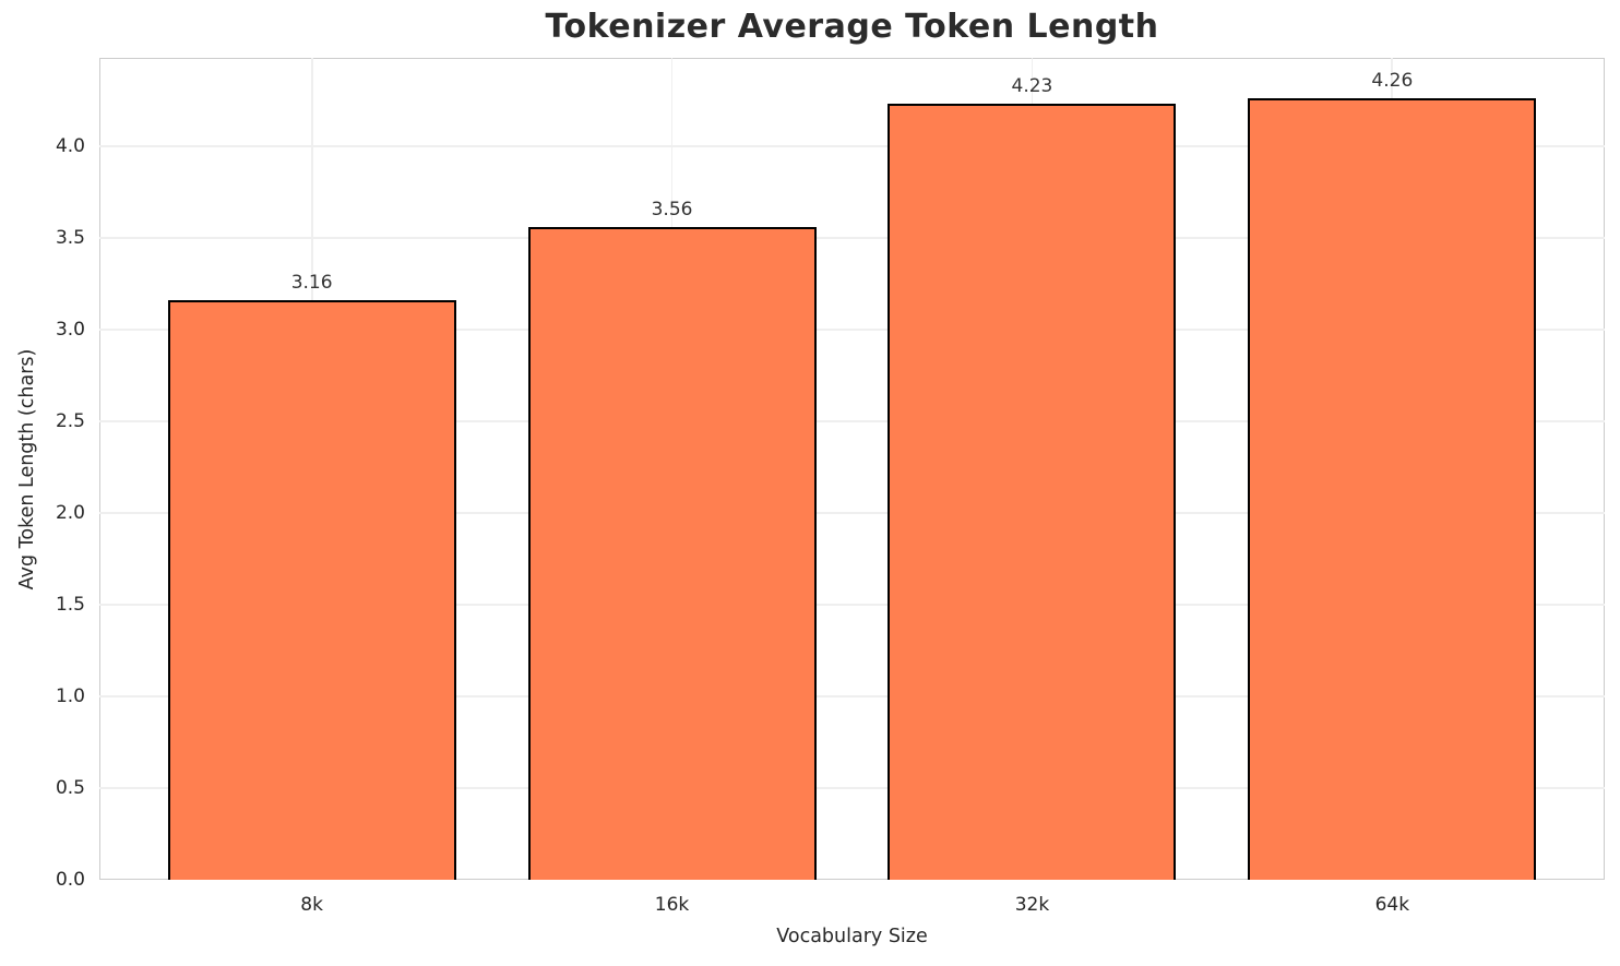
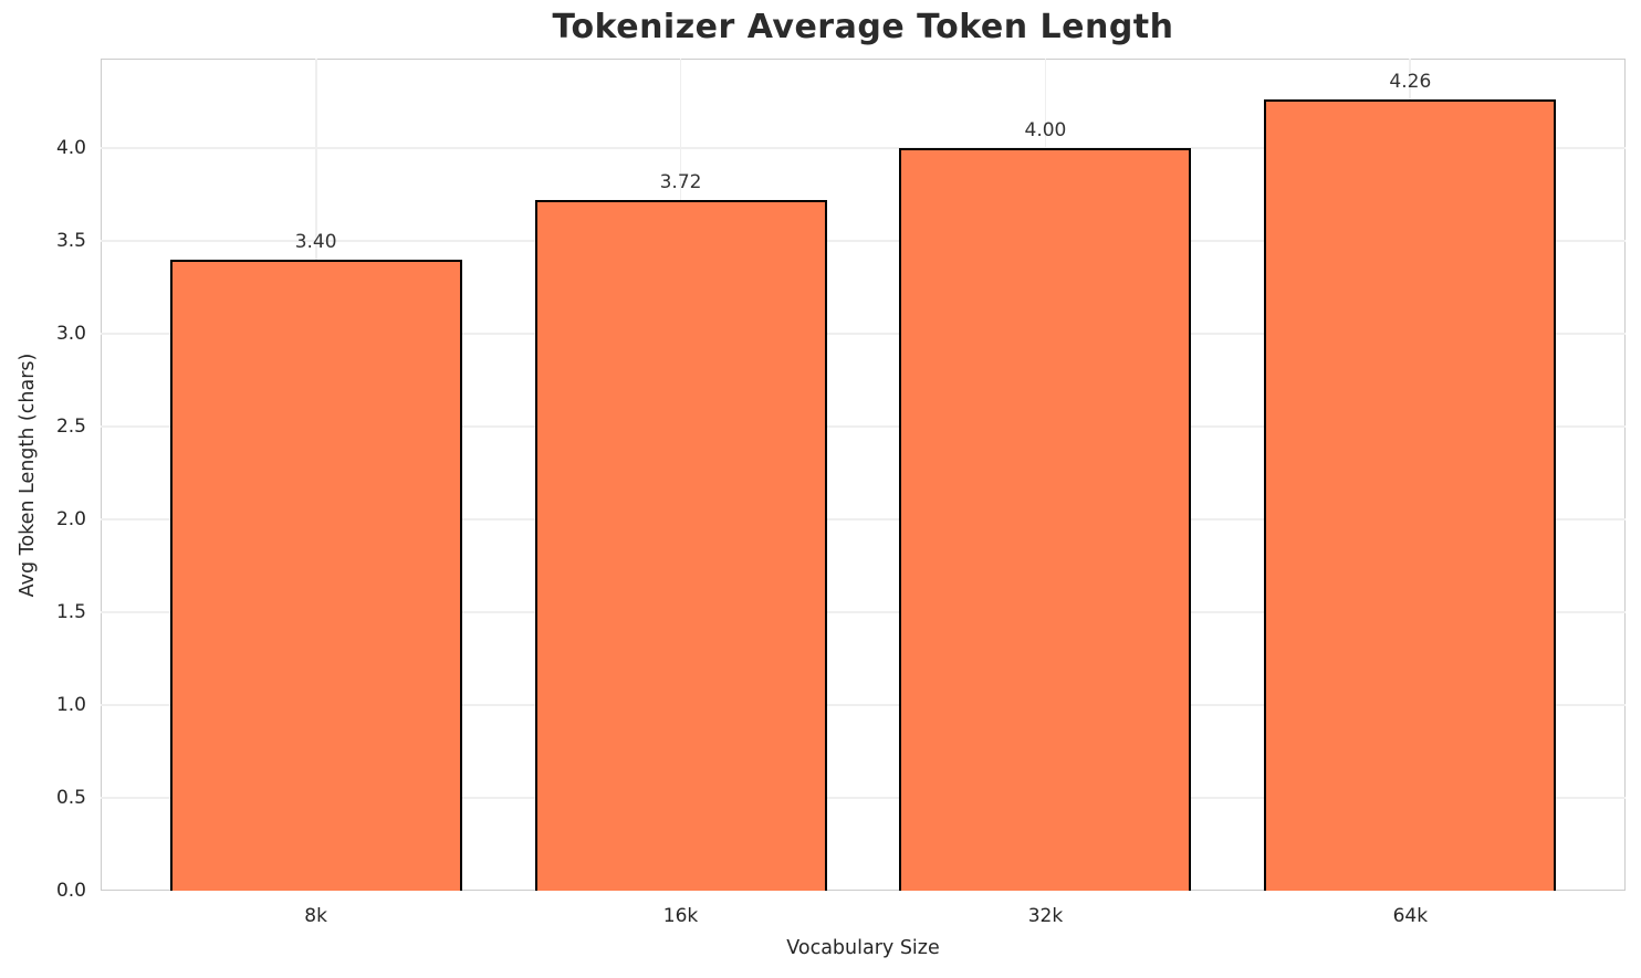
8k: 3.16 -> 3.40
16k: 3.56 -> 3.72
32k: 4.23 -> 4.00
